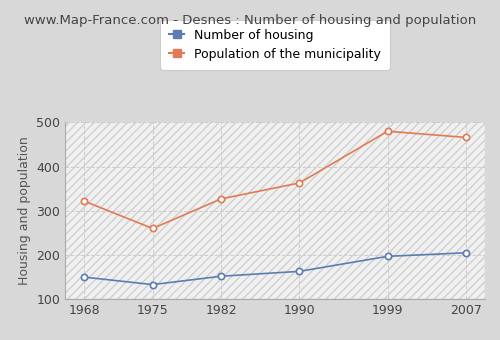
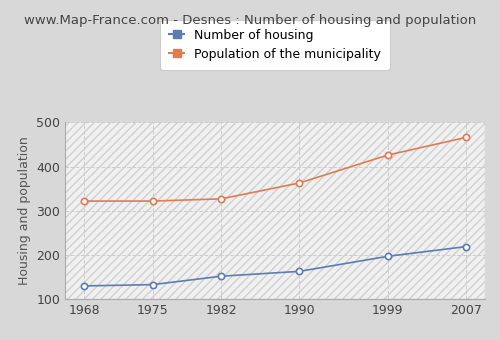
Number of housing/1968: 150 -> 130
Population of the municipality/1975: 260 -> 322
Population of the municipality/1999: 480 -> 426
Number of housing/2007: 205 -> 219
